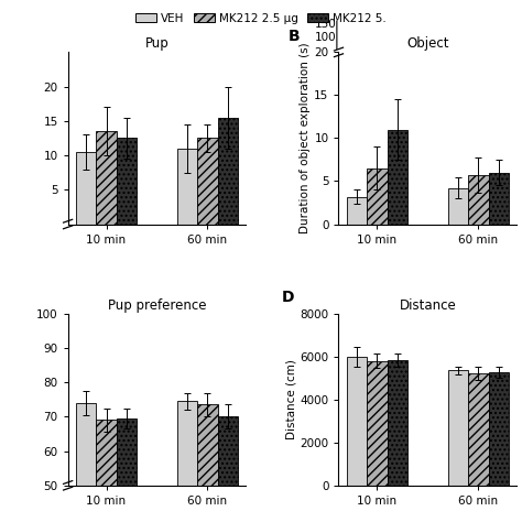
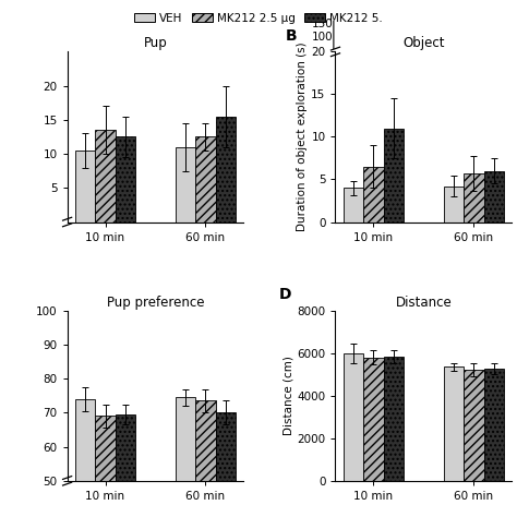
Object/VEH/10 min: 3.2 -> 4.0
